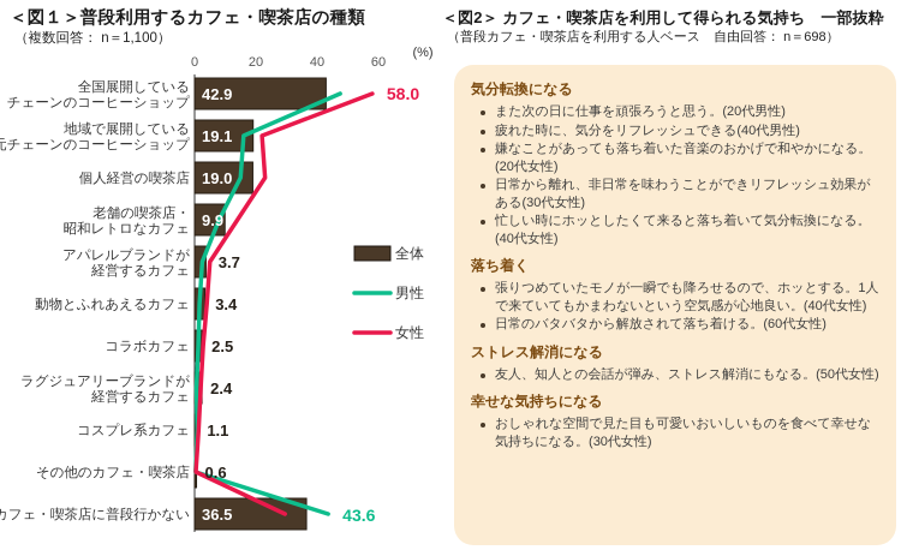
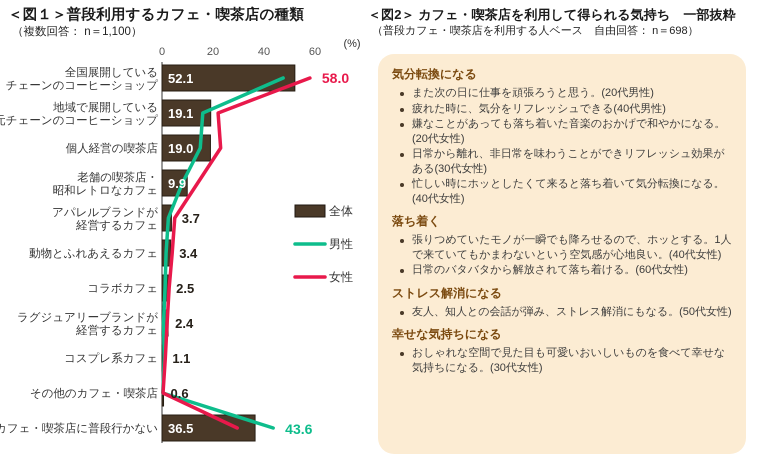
全体/全国展開しているチェーンのコーヒーショップ: 42.9 -> 52.1
